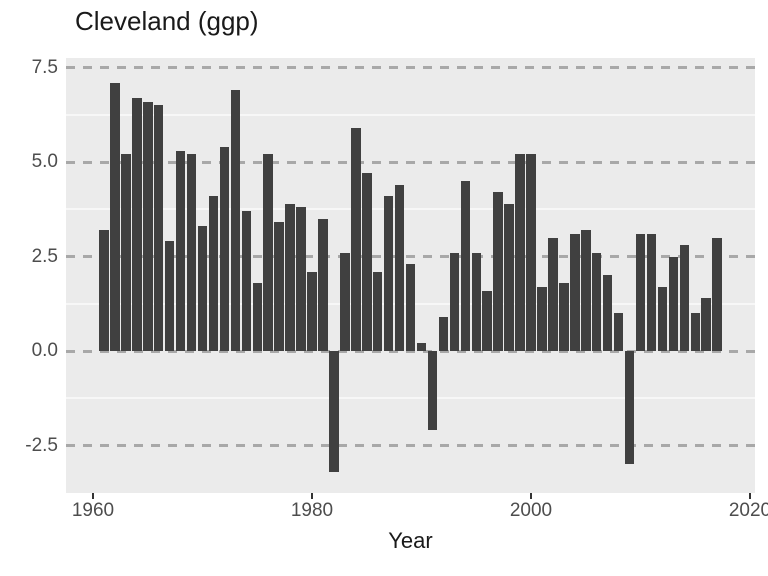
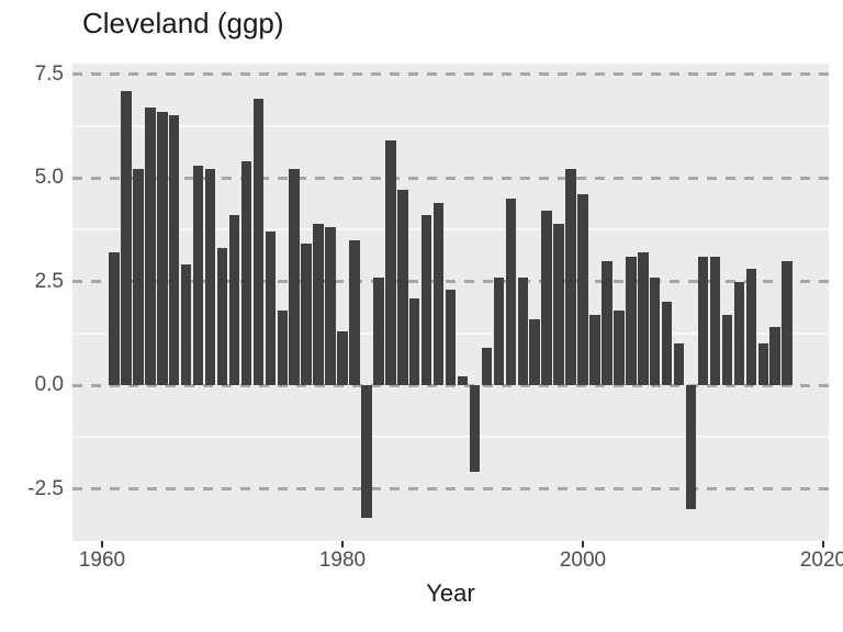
1980: 2.1 -> 1.3
2000: 5.2 -> 4.6
